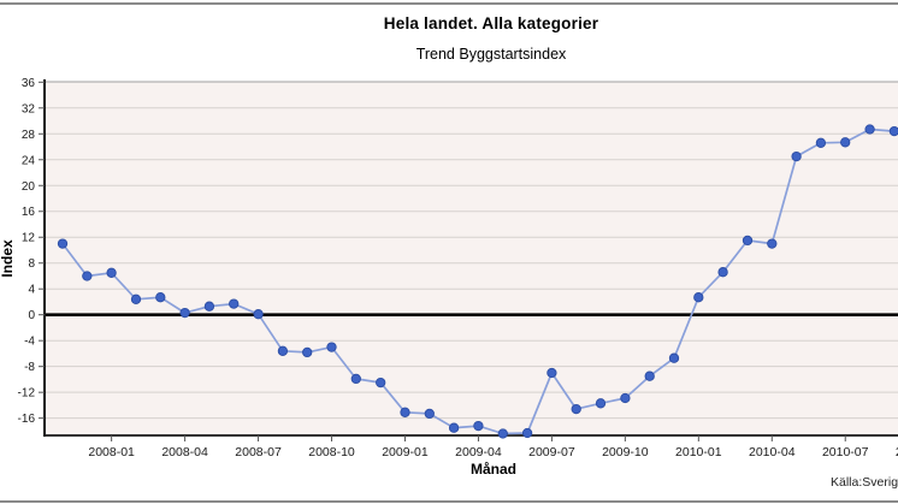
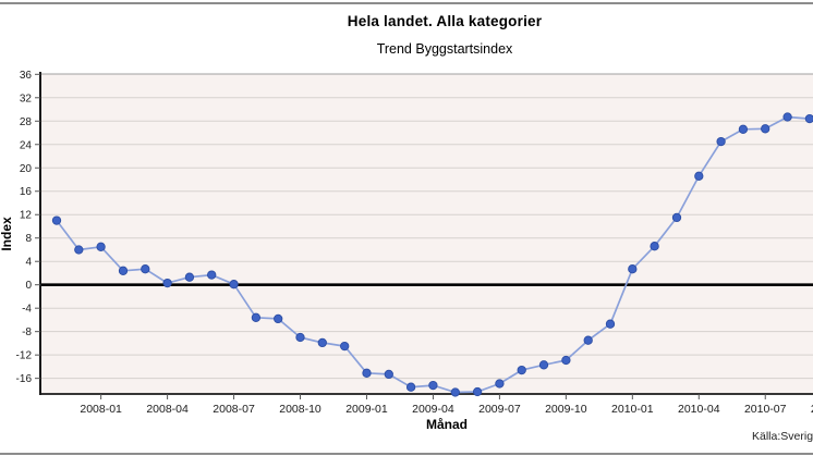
2008-10: -5 -> -9
2009-07: -9 -> -17
2010-04: 11 -> 19
